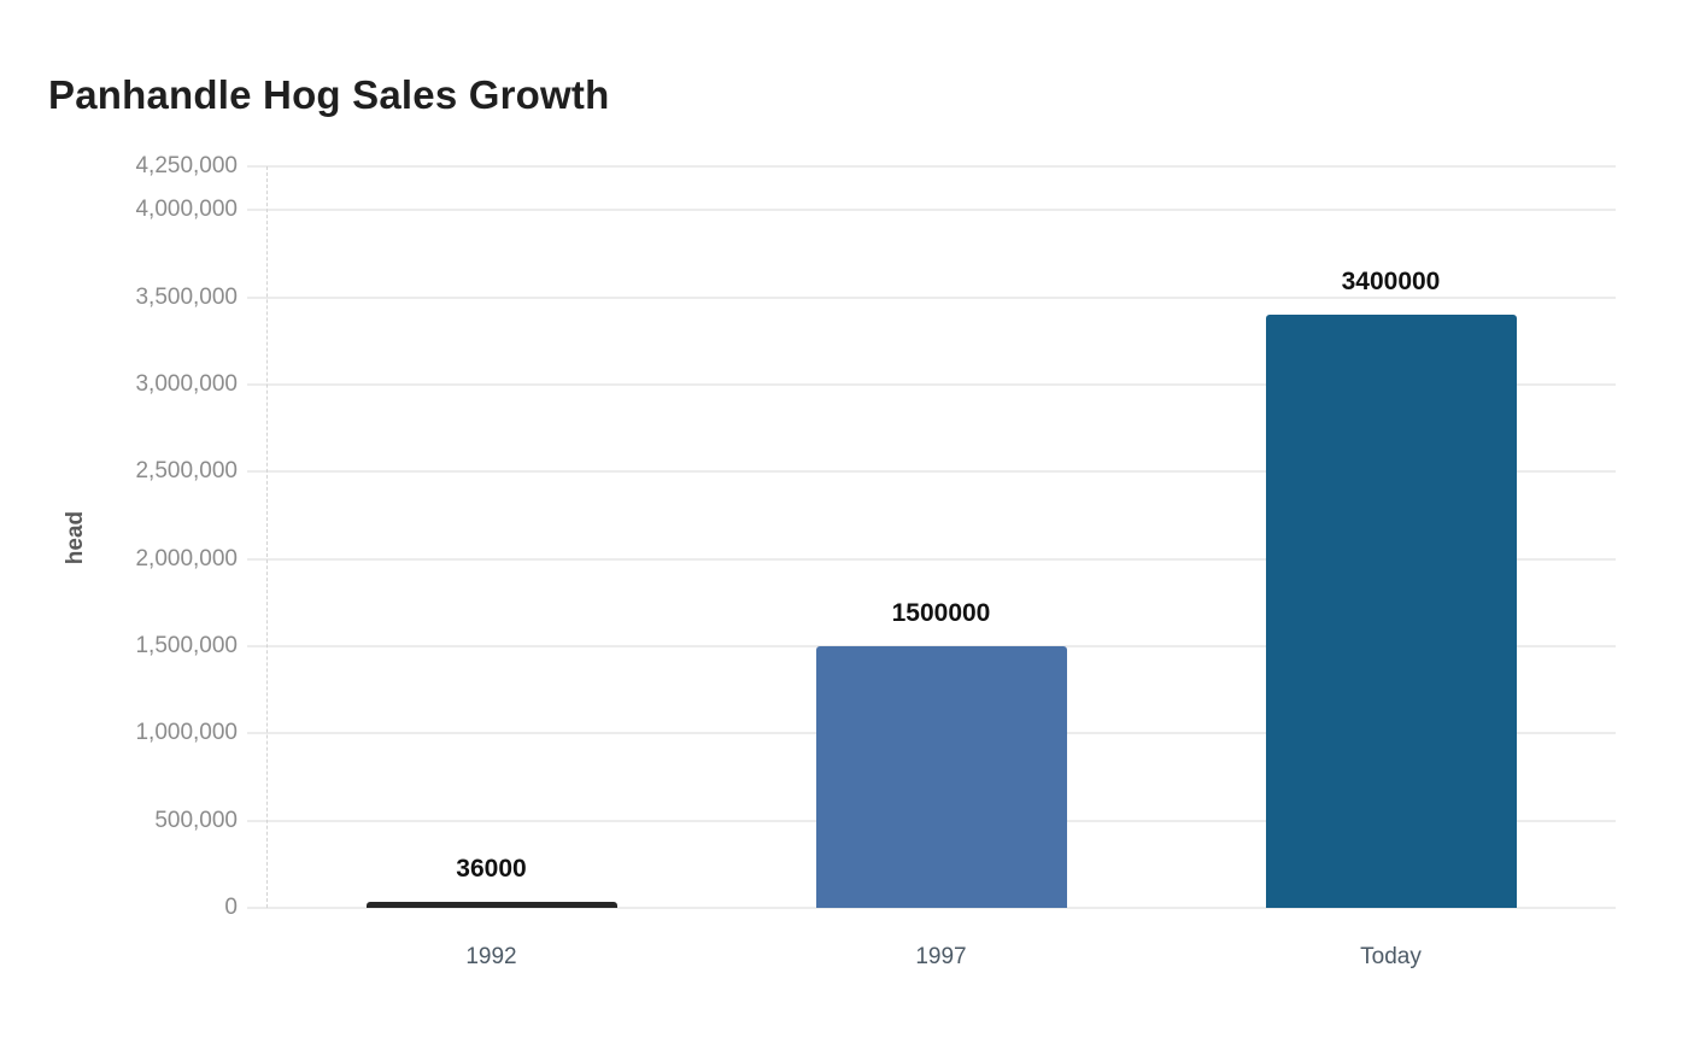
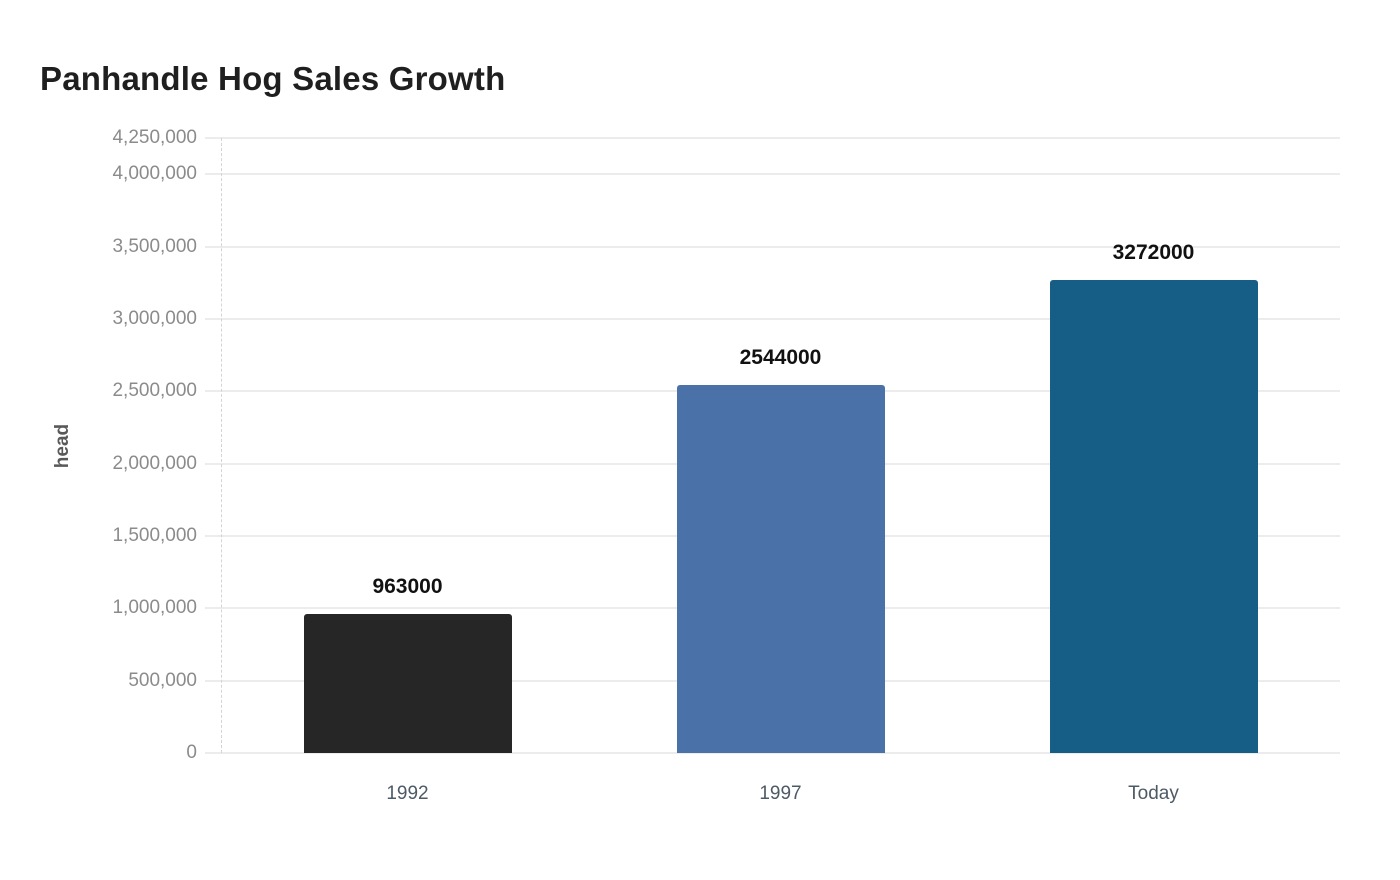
1992: 36000 -> 963000
1997: 1500000 -> 2544000
Today: 3400000 -> 3272000
